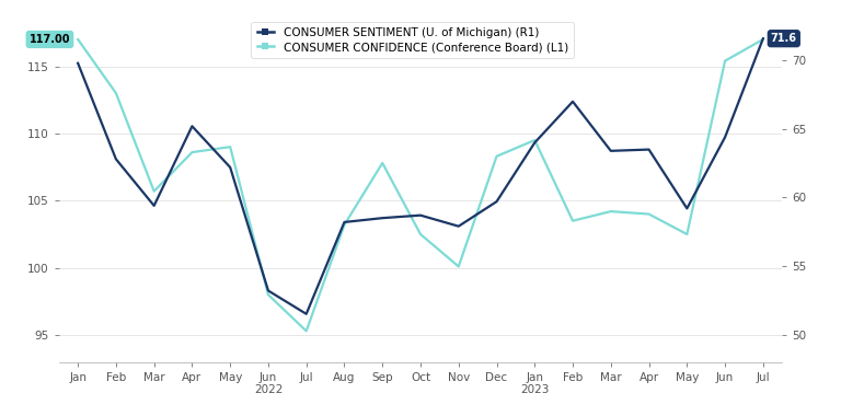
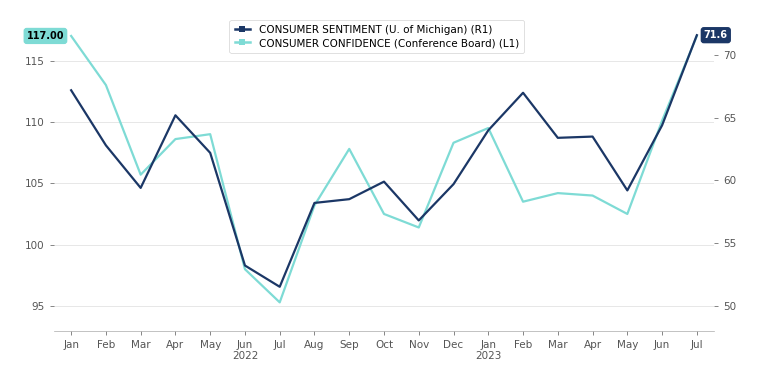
CONSUMER SENTIMENT (U. of Michigan) (R1)/Jan: 69.8 -> 67.2
CONSUMER SENTIMENT (U. of Michigan) (R1)/Oct: 58.7 -> 59.9
CONSUMER CONFIDENCE (Conference Board) (L1)/Nov: 100.1 -> 101.4
CONSUMER SENTIMENT (U. of Michigan) (R1)/Nov: 57.9 -> 56.8
CONSUMER CONFIDENCE (Conference Board) (L1)/Jun: 115.4 -> 110.1
